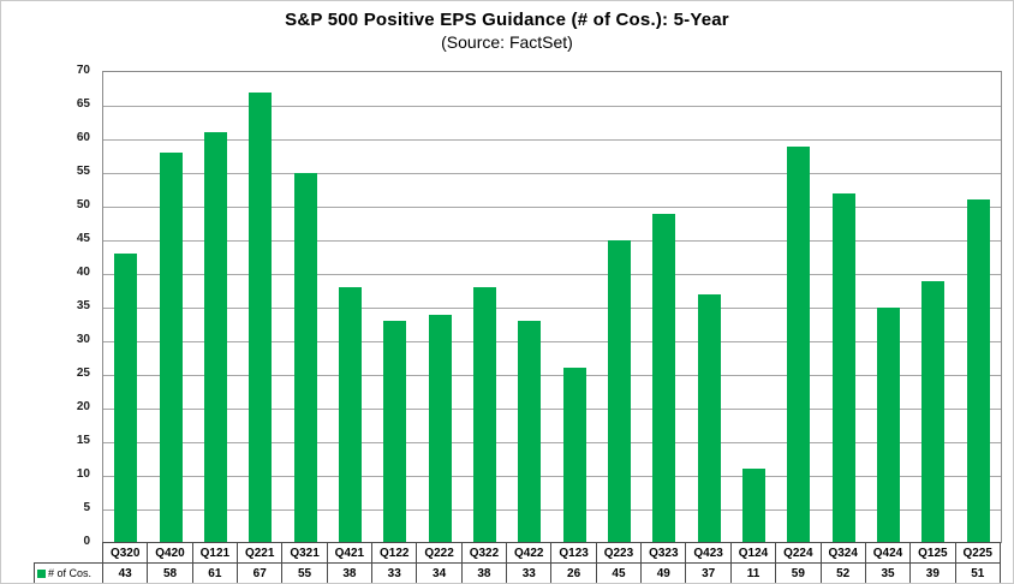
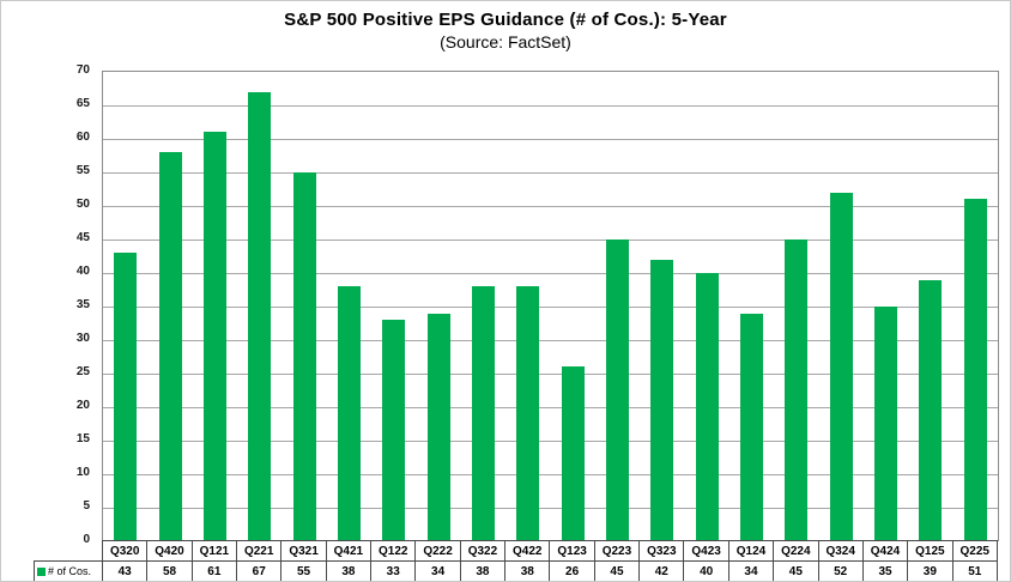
Q422: 33 -> 38
Q323: 49 -> 42
Q423: 37 -> 40
Q124: 11 -> 34
Q224: 59 -> 45
